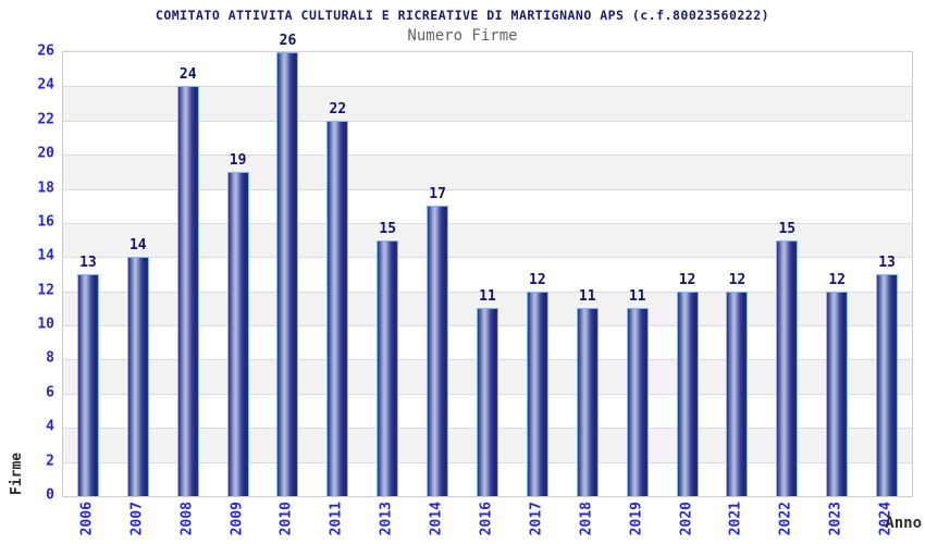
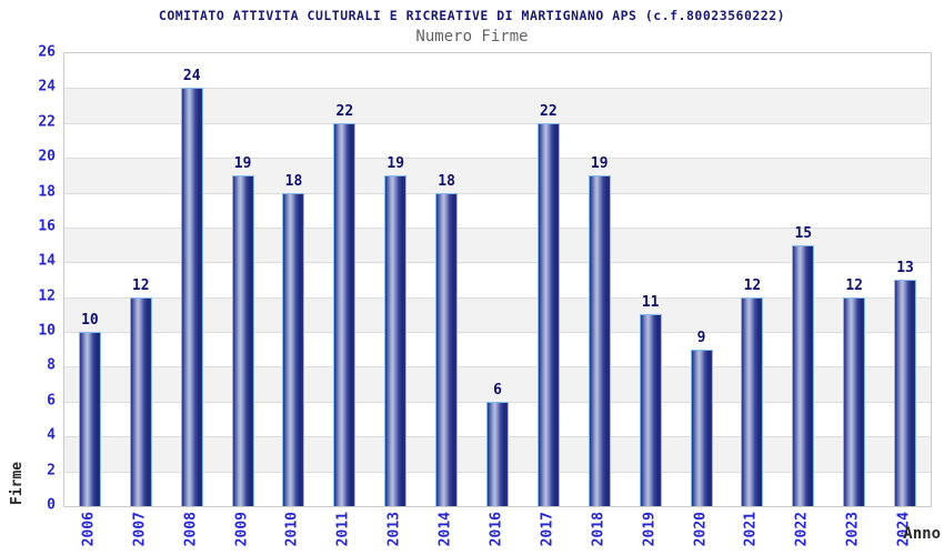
2006: 13 -> 10
2007: 14 -> 12
2010: 26 -> 18
2013: 15 -> 19
2014: 17 -> 18
2016: 11 -> 6
2017: 12 -> 22
2018: 11 -> 19
2020: 12 -> 9
